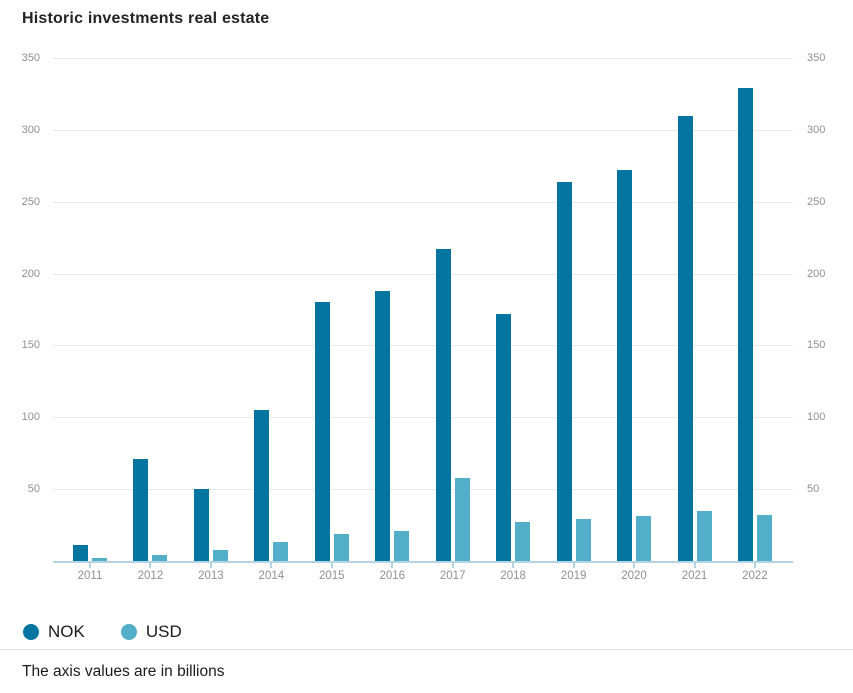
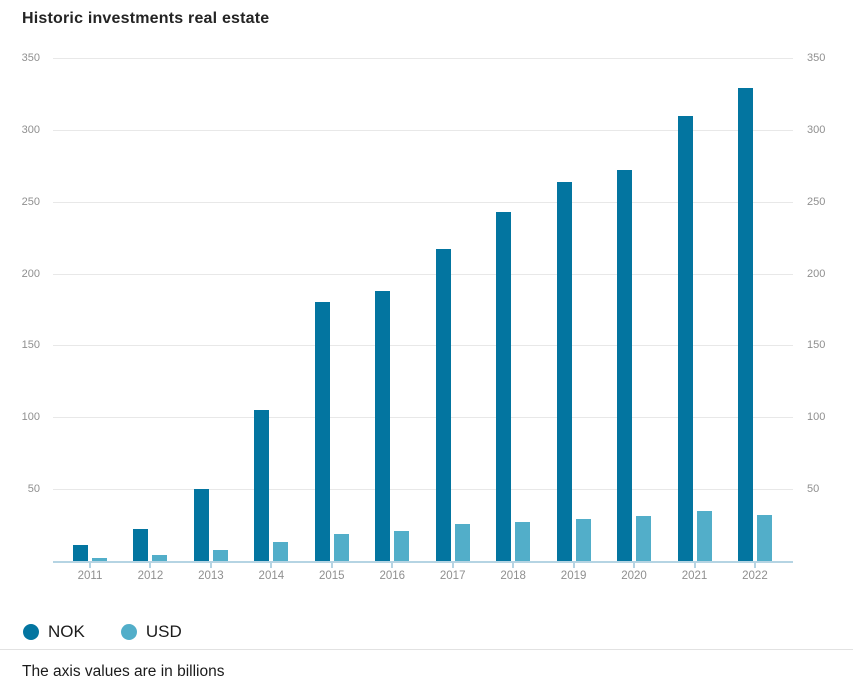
NOK/2012: 71 -> 22
USD/2017: 58 -> 26
NOK/2018: 172 -> 243
